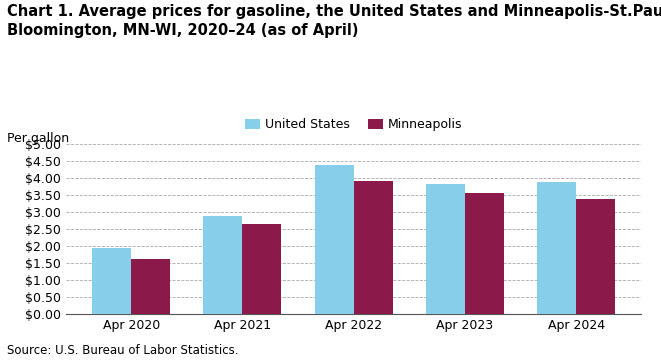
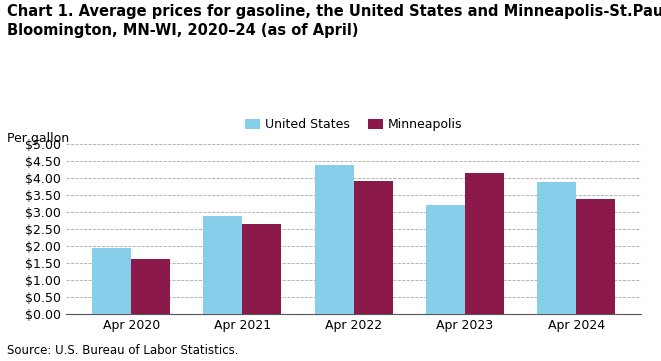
United States/Apr 2023: $3.84 -> $3.20
Minneapolis/Apr 2023: $3.57 -> $4.15
